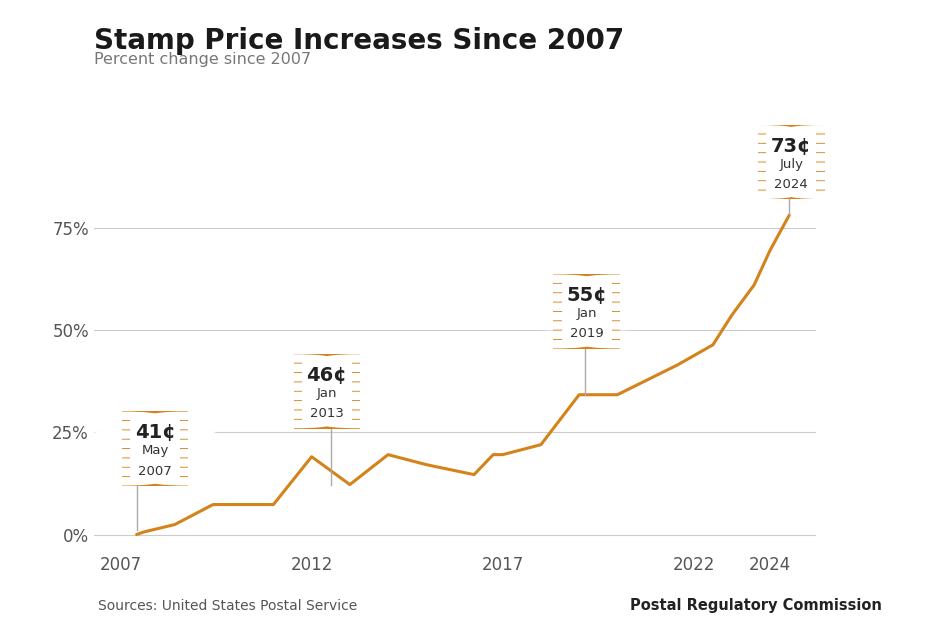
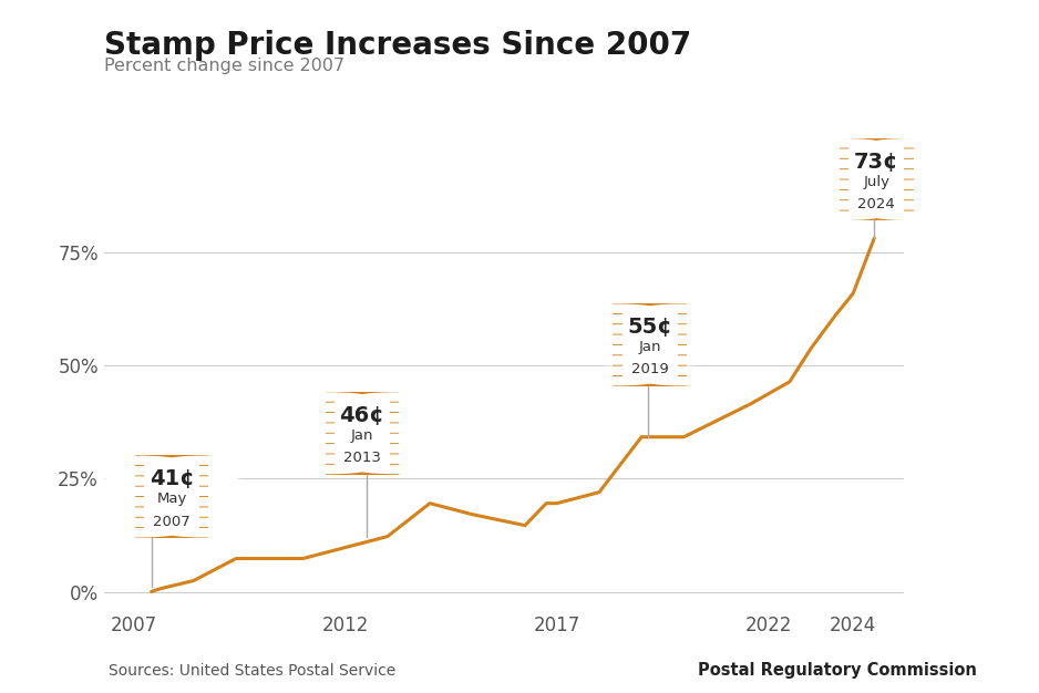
2012: 19.0% -> 9.8%
2024: 69.5% -> 65.8%
